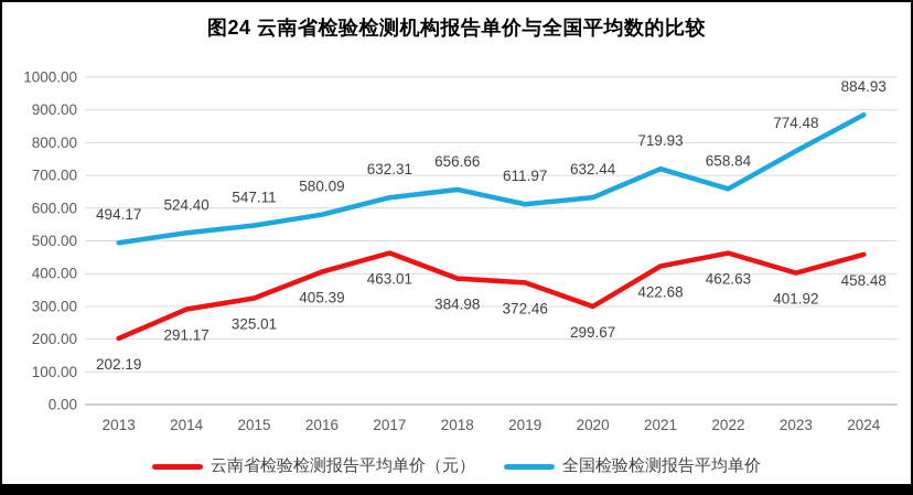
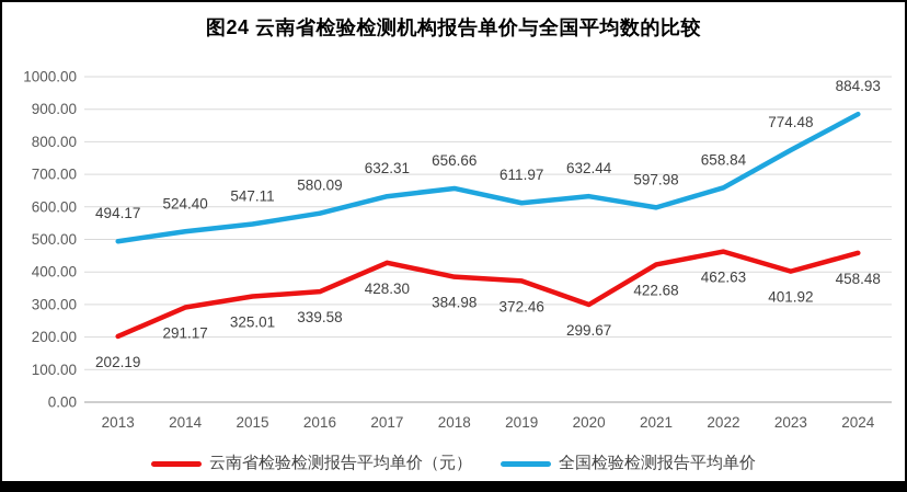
云南省检验检测报告平均单价（元）/2016: 405.39 -> 339.58
云南省检验检测报告平均单价（元）/2017: 463.01 -> 428.30
全国检验检测报告平均单价/2021: 719.93 -> 597.98
